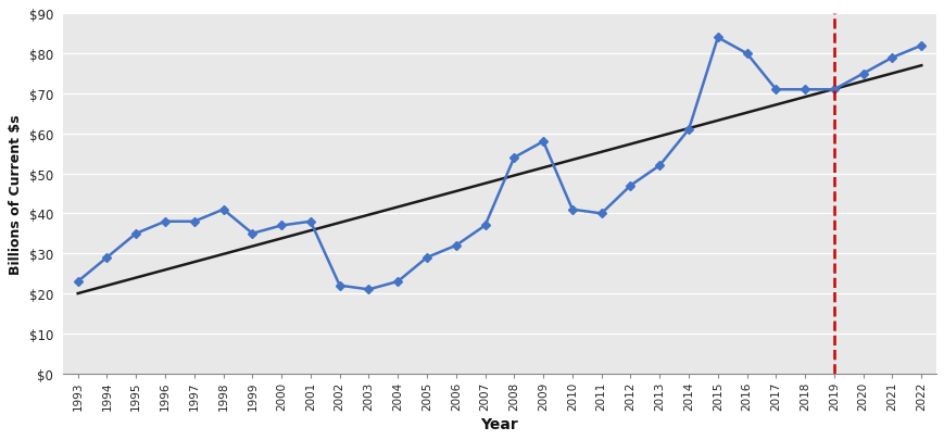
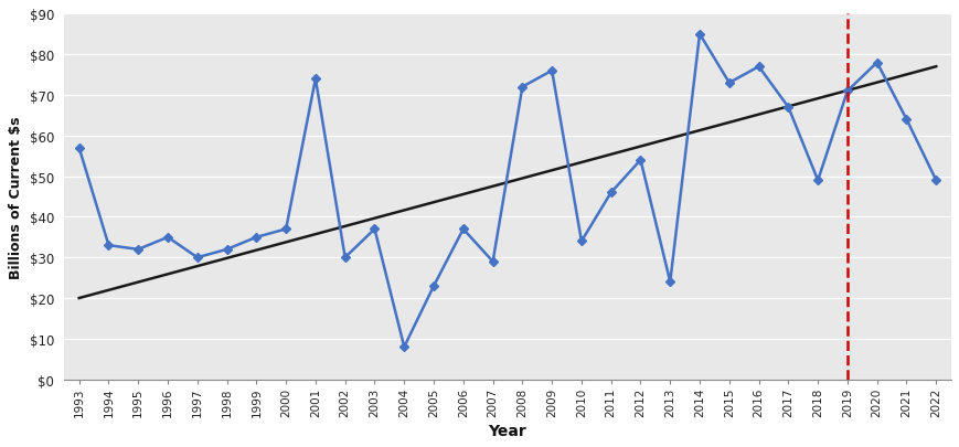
1993: $23 -> $57
1994: $29 -> $33
1995: $35 -> $32
1996: $38 -> $35
1997: $38 -> $30
1998: $41 -> $32
2001: $38 -> $74
2002: $22 -> $30
2003: $21 -> $37
2004: $23 -> $8
2005: $29 -> $23
2006: $32 -> $37
2007: $37 -> $29
2008: $54 -> $72
2009: $58 -> $76
2010: $41 -> $34
2011: $40 -> $46
2012: $47 -> $54
2013: $52 -> $24
2014: $61 -> $85
2015: $84 -> $73
2016: $80 -> $77
2017: $71 -> $67
2018: $71 -> $49
2020: $75 -> $78
2021: $79 -> $64
2022: $82 -> $49
